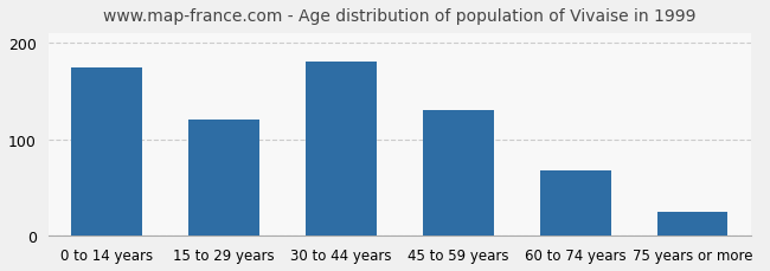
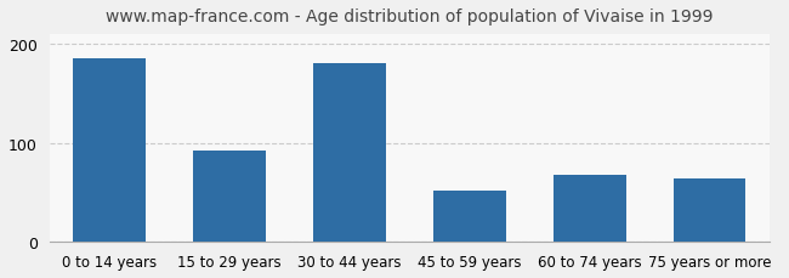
0 to 14 years: 175 -> 186
15 to 29 years: 120 -> 92
45 to 59 years: 130 -> 52
75 years or more: 25 -> 64
